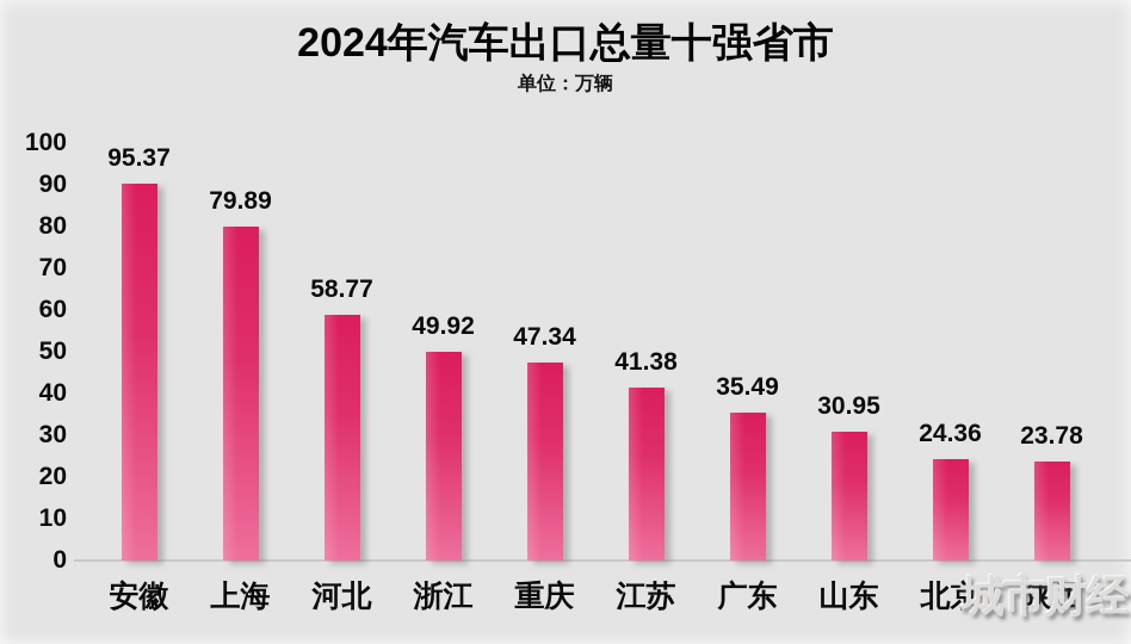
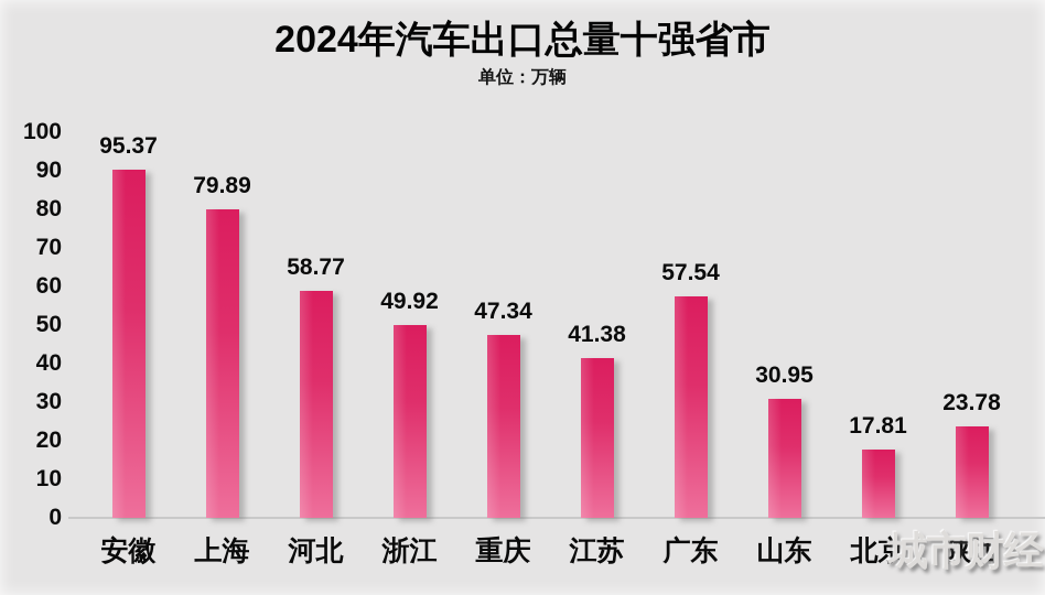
广东: 35.49 -> 57.54
北京: 24.36 -> 17.81
